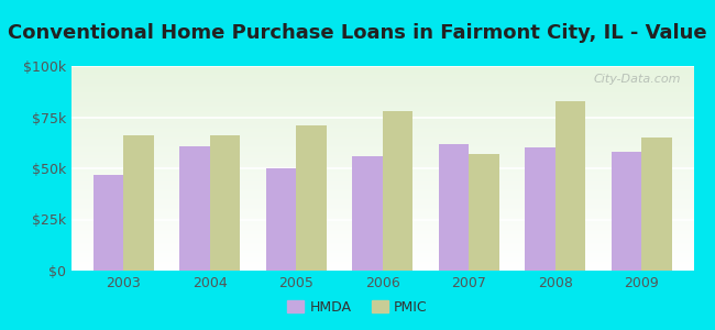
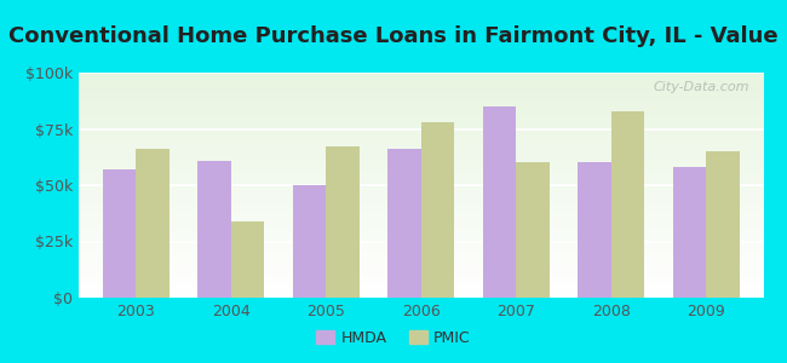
HMDA/2003: $47k -> $57k
PMIC/2004: $66k -> $34k
PMIC/2005: $71k -> $67k
HMDA/2006: $56k -> $66k
HMDA/2007: $62k -> $85k
PMIC/2007: $57k -> $60k
